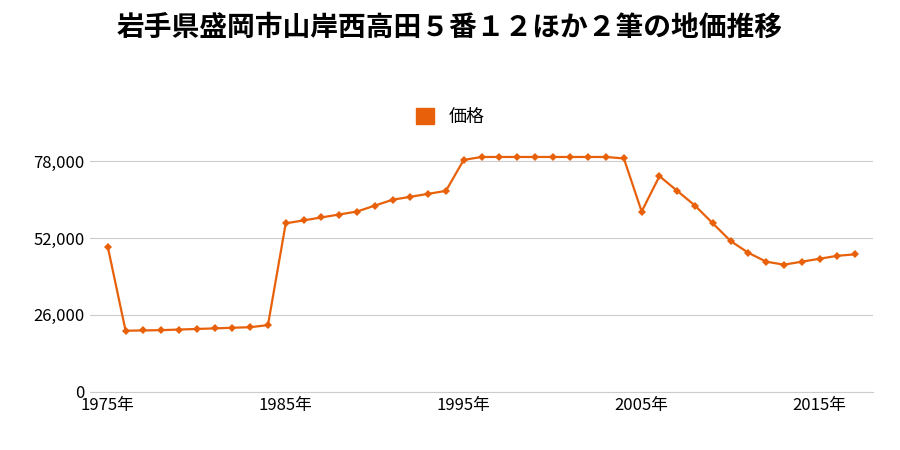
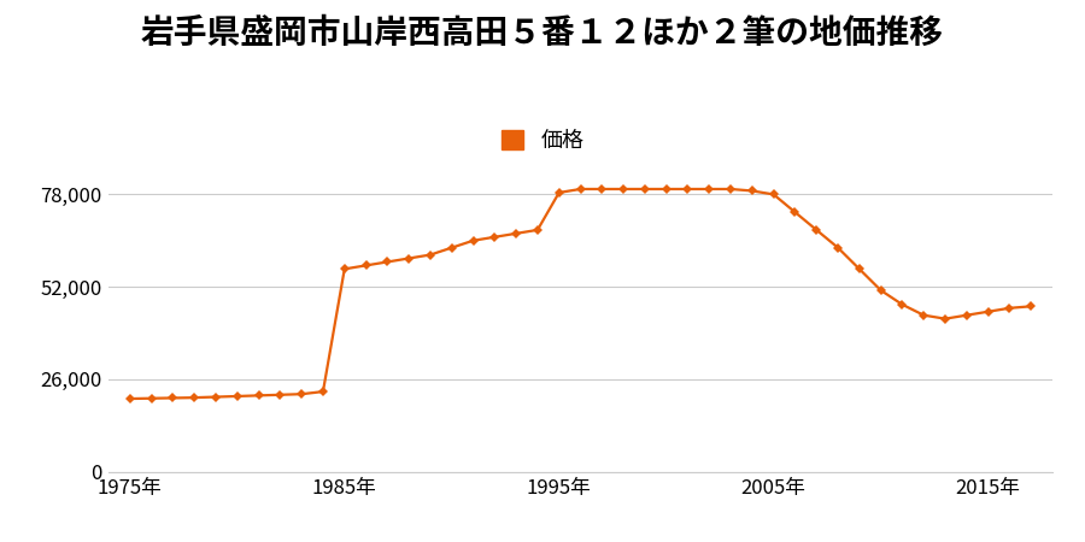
1975年: 49,000 -> 20,500
2005年: 61,000 -> 78,000
